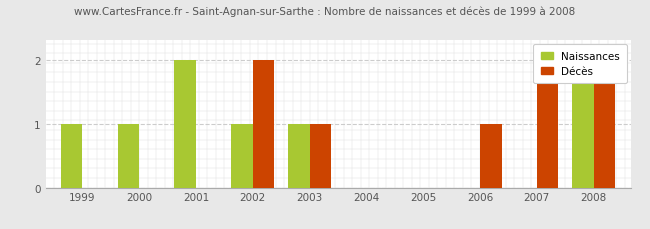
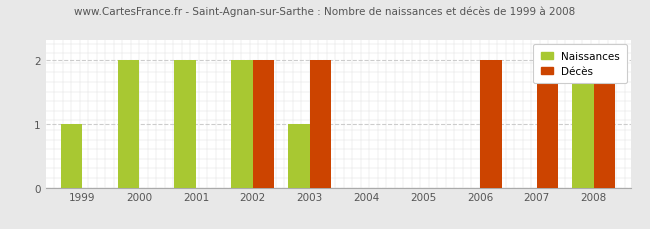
Naissances/2000: 1 -> 2
Naissances/2002: 1 -> 2
Décès/2003: 1 -> 2
Décès/2006: 1 -> 2
